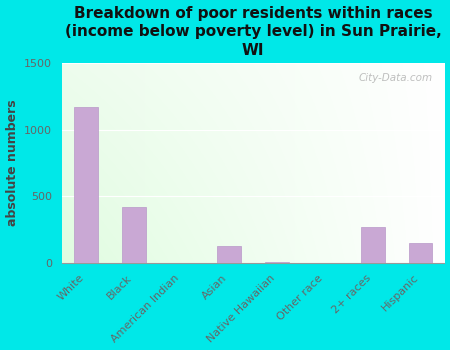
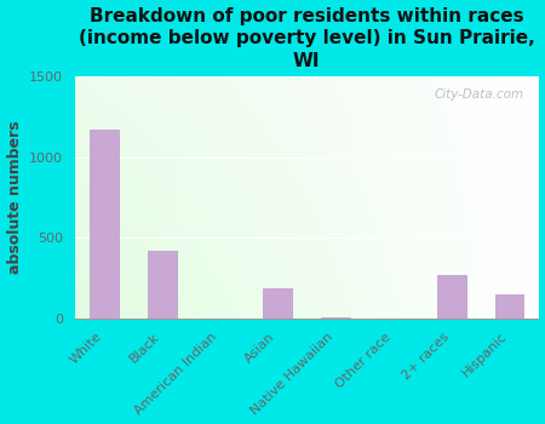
Asian: 130 -> 190
